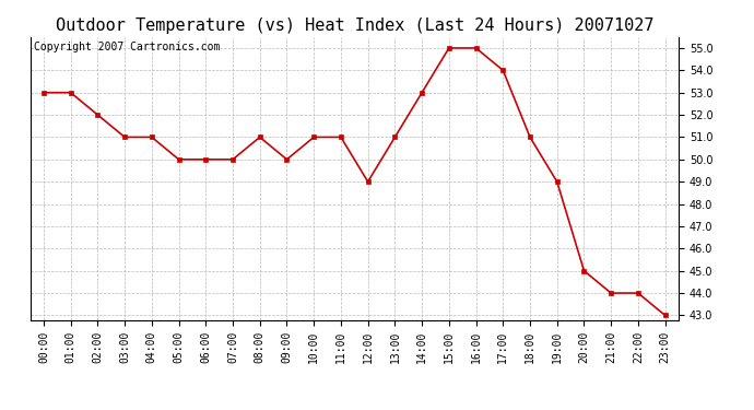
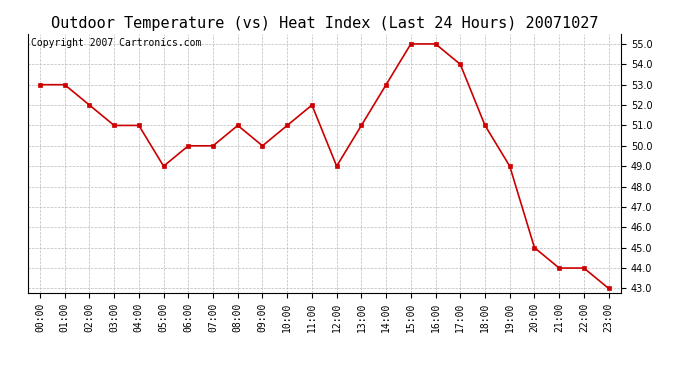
05:00: 50 -> 49
11:00: 51 -> 52
